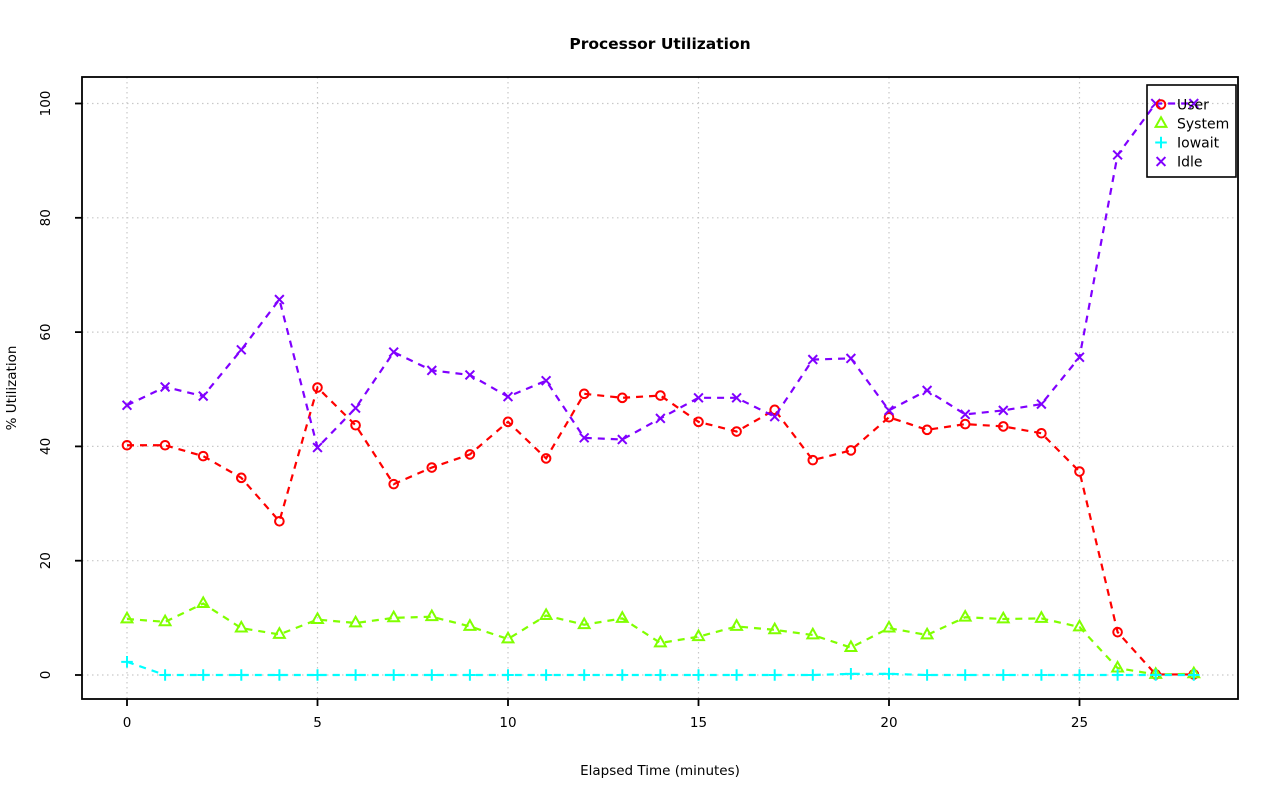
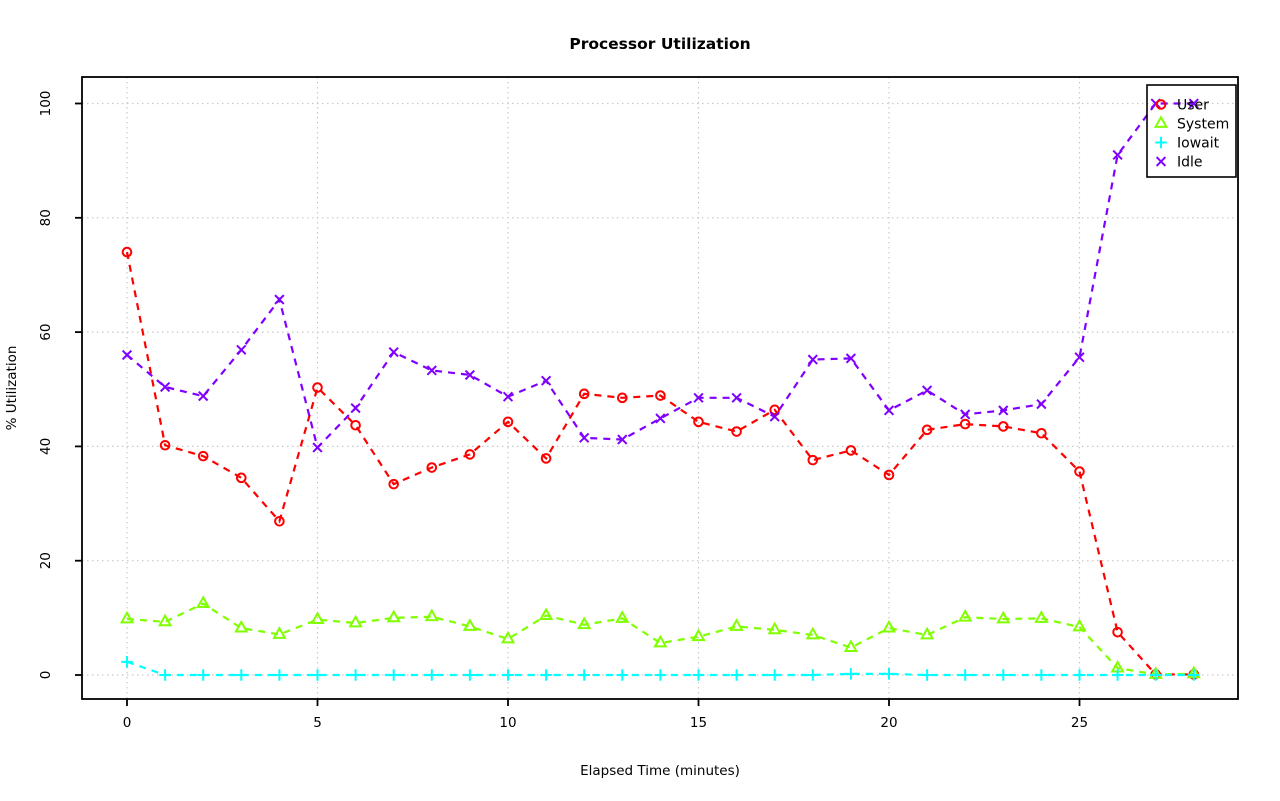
User/0: 40 -> 74
Idle/0: 47 -> 56
User/20: 45 -> 35
